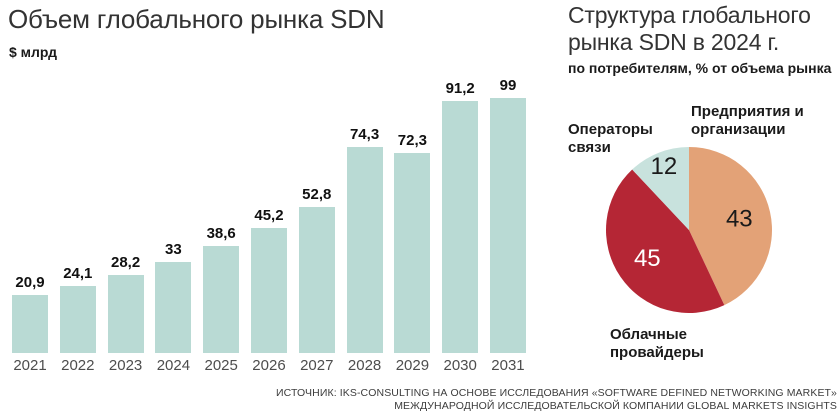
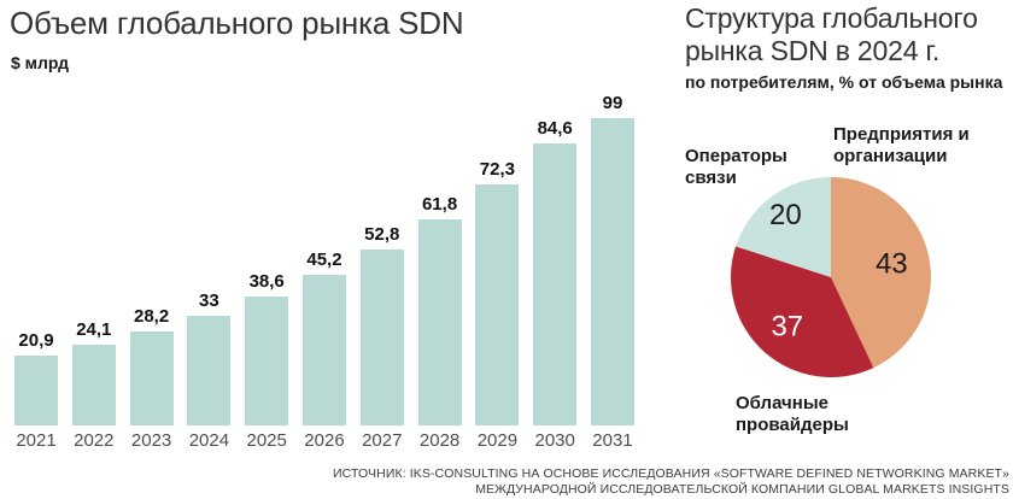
Объем глобального рынка SDN/2028: 74,3 -> 61,8
Объем глобального рынка SDN/2030: 91,2 -> 84,6
Структура глобального рынка SDN в 2024 г./Облачные провайдеры: 45 -> 37
Структура глобального рынка SDN в 2024 г./Операторы связи: 12 -> 20
